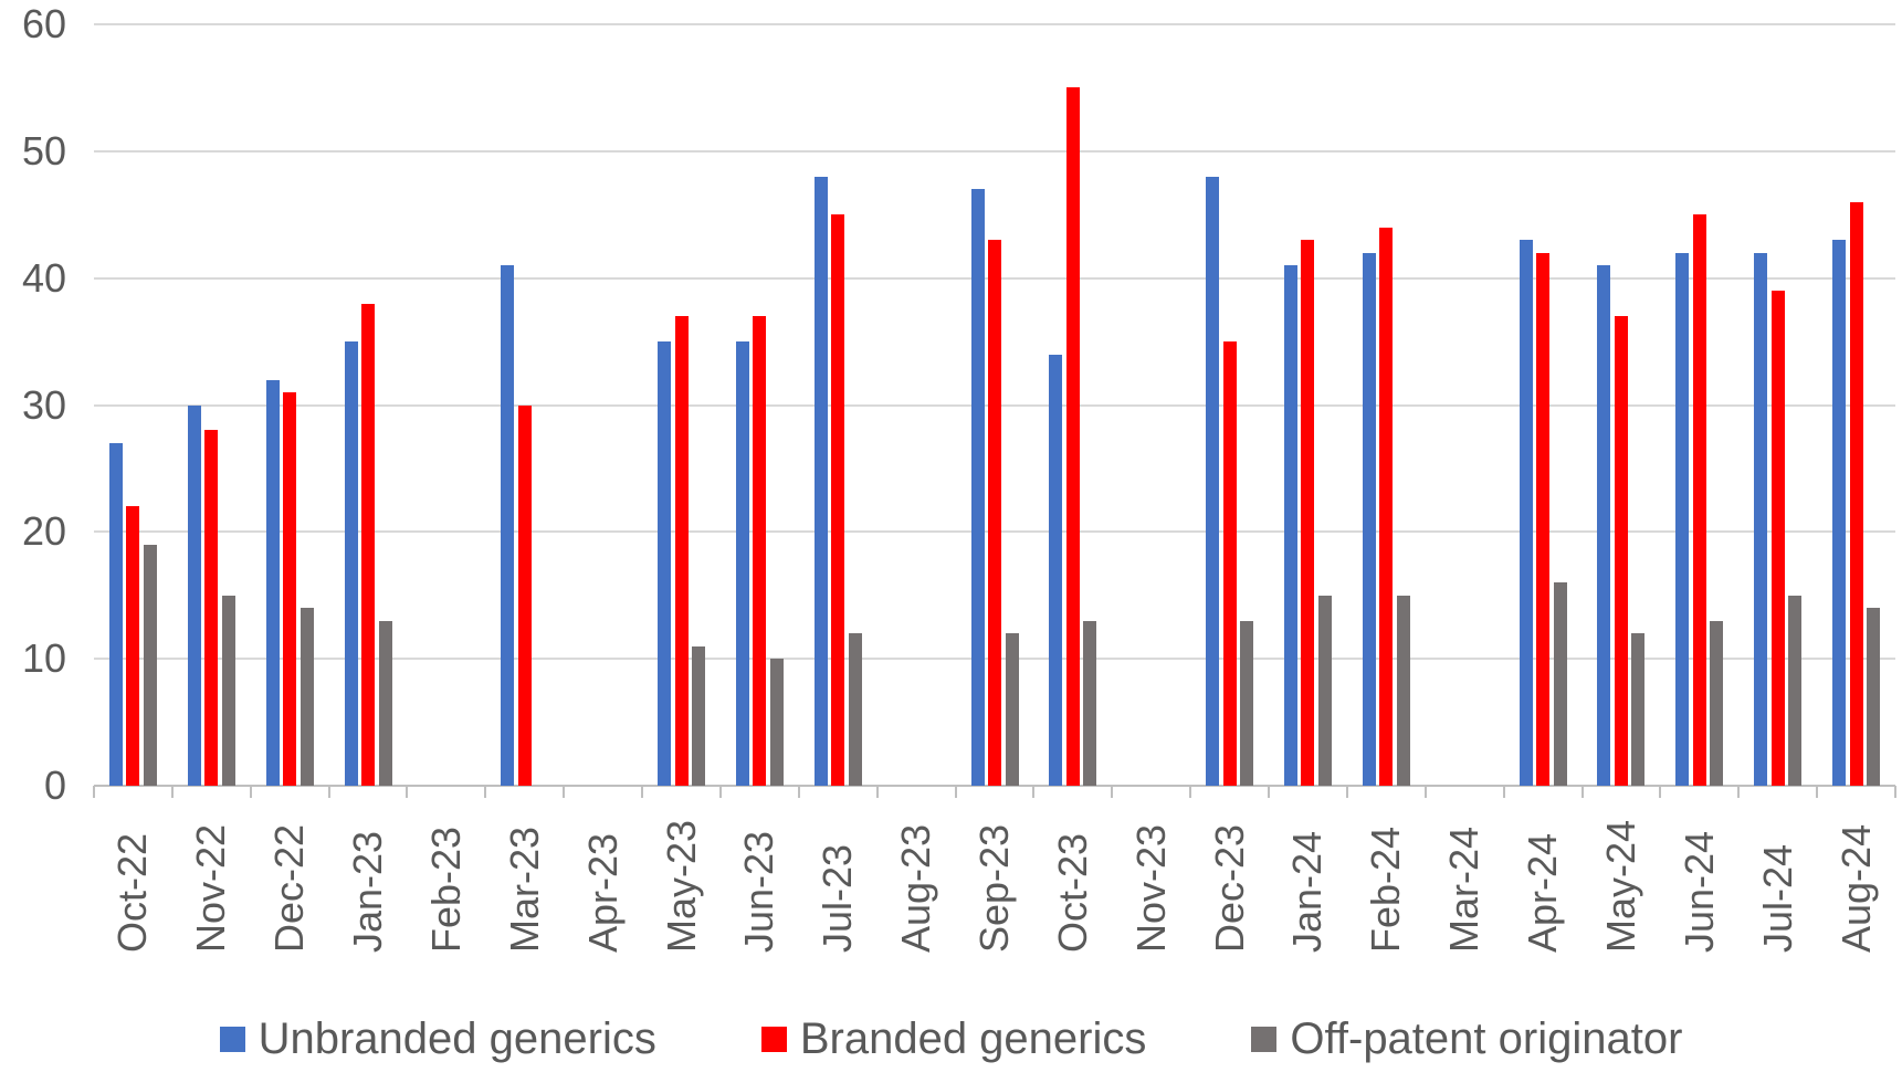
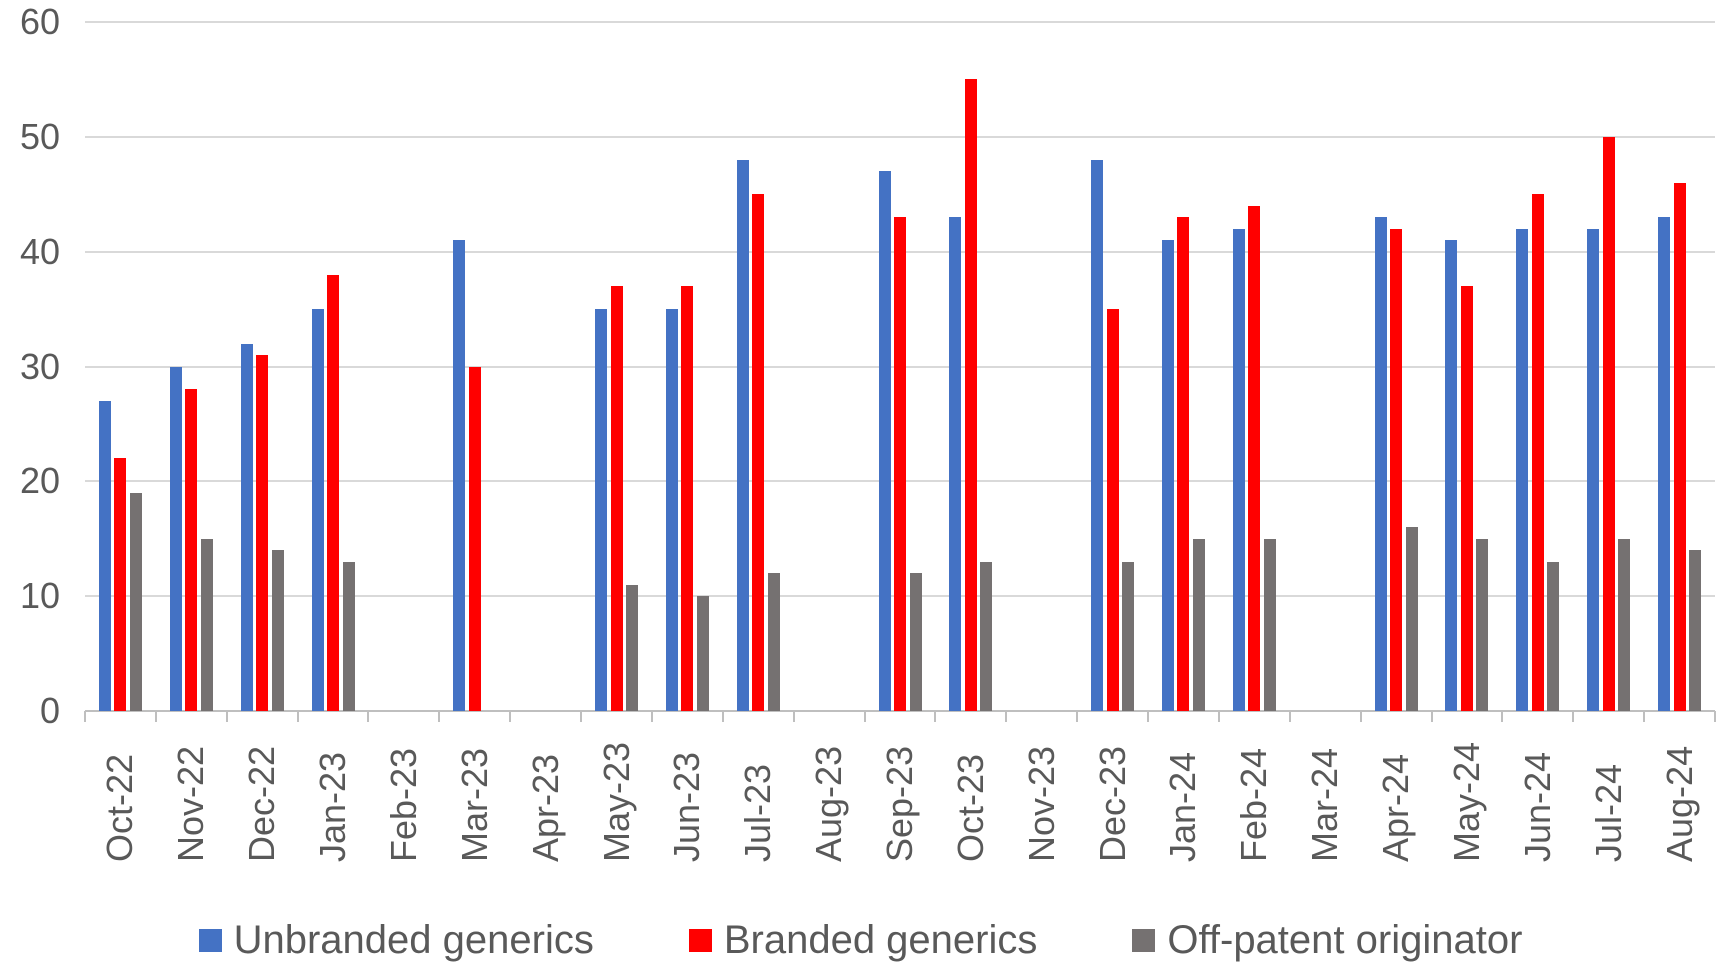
Unbranded generics/Oct-23: 34 -> 43
Off-patent originator/May-24: 12 -> 15
Branded generics/Jul-24: 39 -> 50
